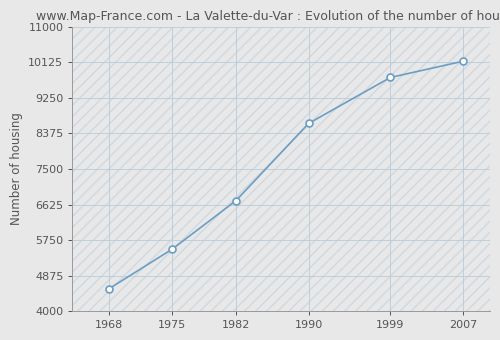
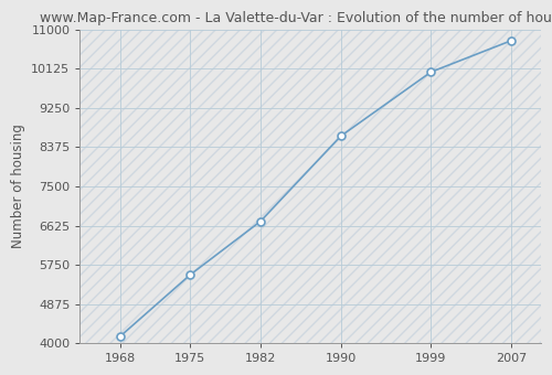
1968: 4550 -> 4150
1999: 9750 -> 10050
2007: 10150 -> 10750
